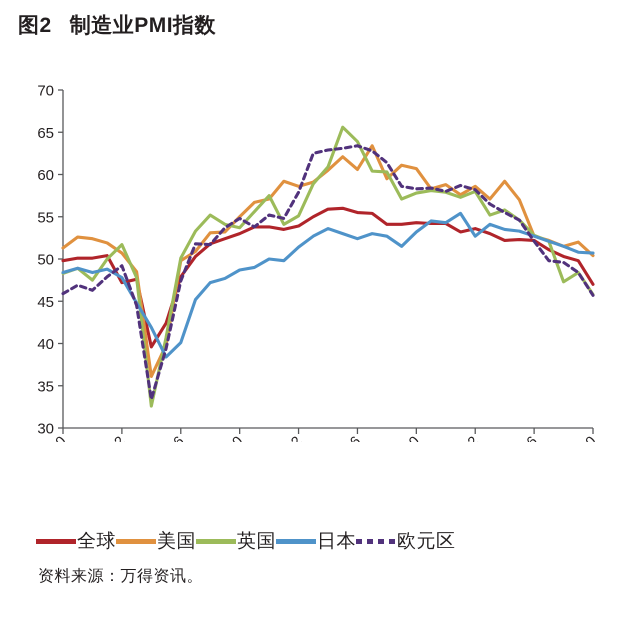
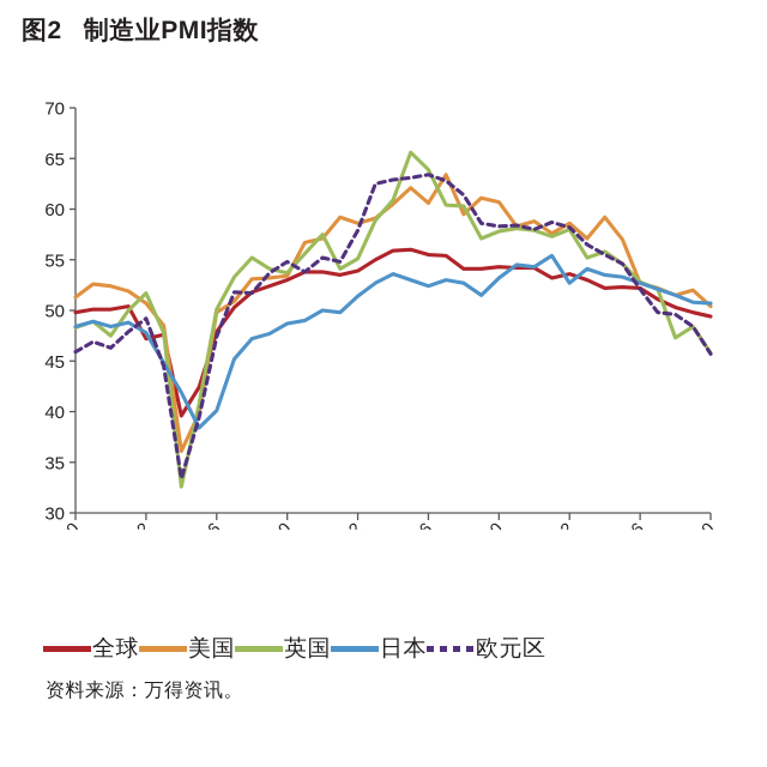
美国/2020.10: 55 -> 53
全球/2022.10: 47 -> 49
